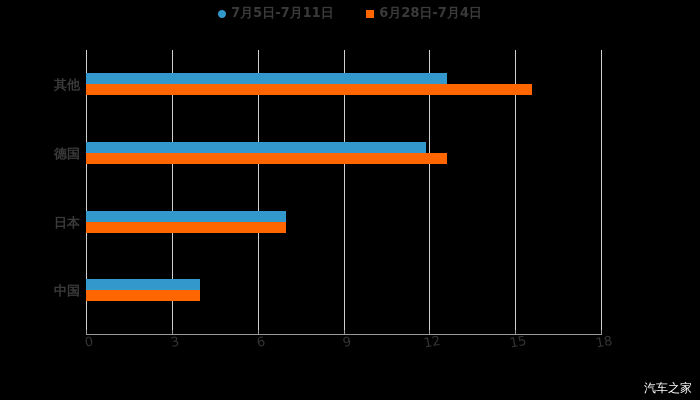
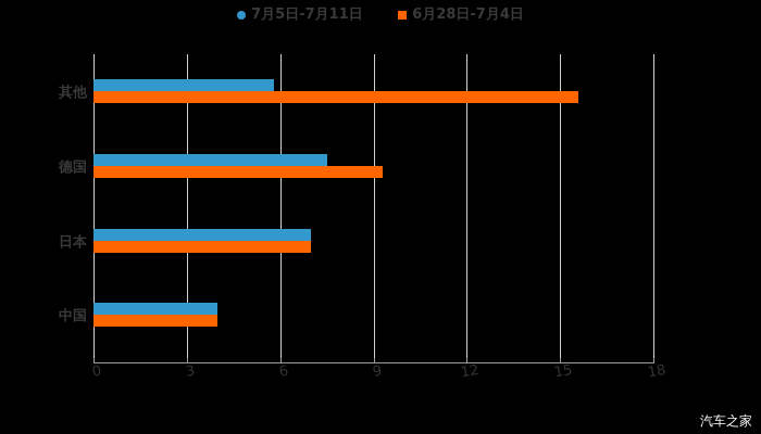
7月5日-7月11日/其他: 12.6 -> 5.8
7月5日-7月11日/德国: 11.9 -> 7.5
6月28日-7月4日/德国: 12.6 -> 9.3
